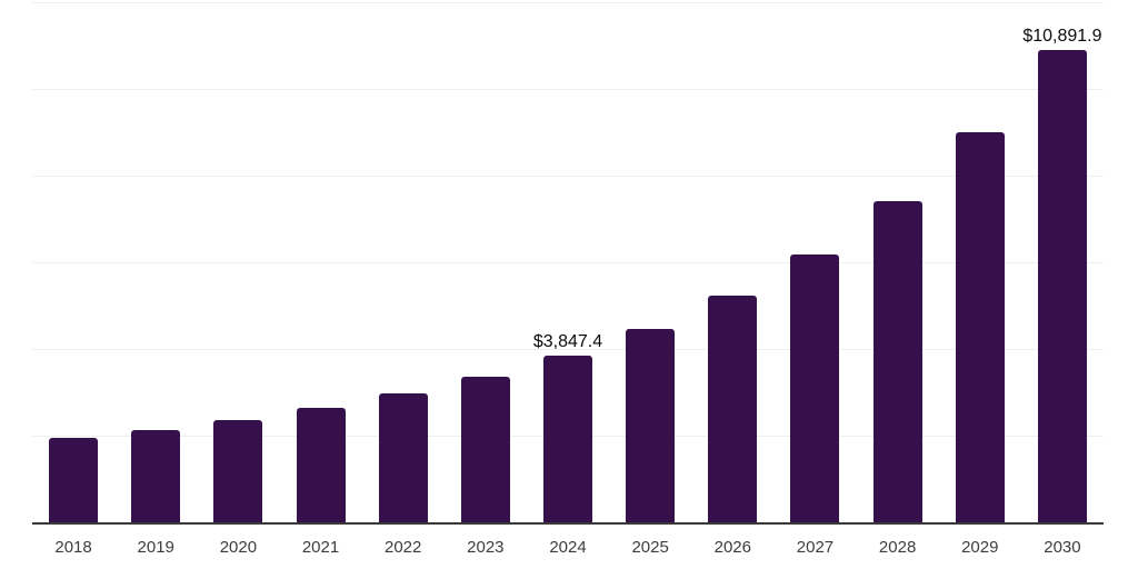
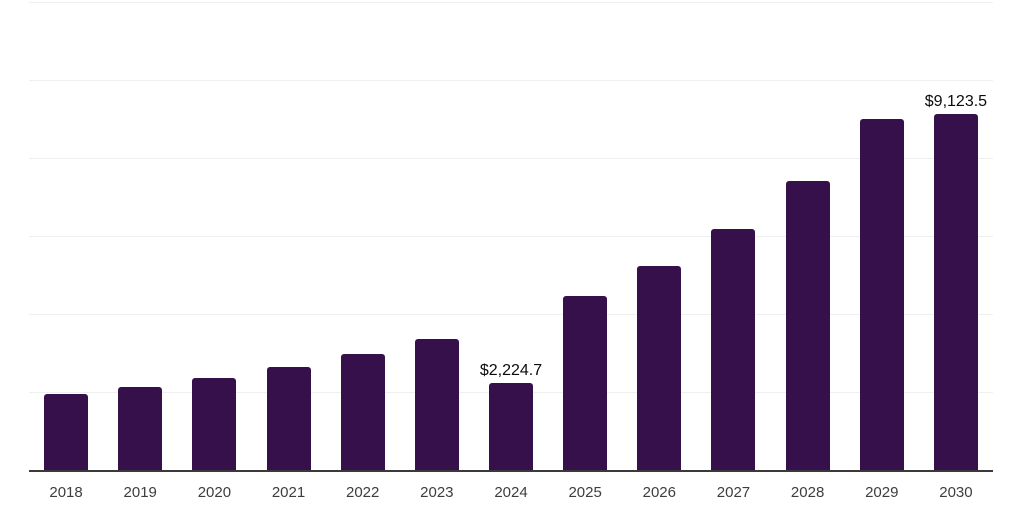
2024: $3,847.4 -> $2,224.7
2030: $10,891.9 -> $9,123.5
